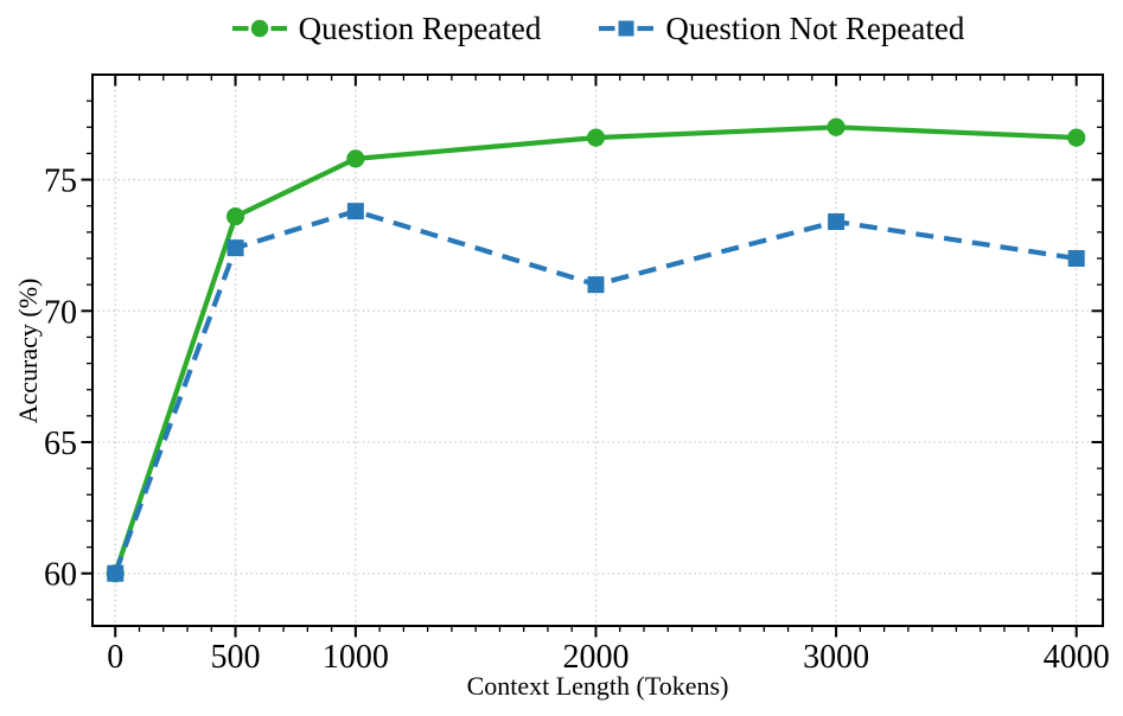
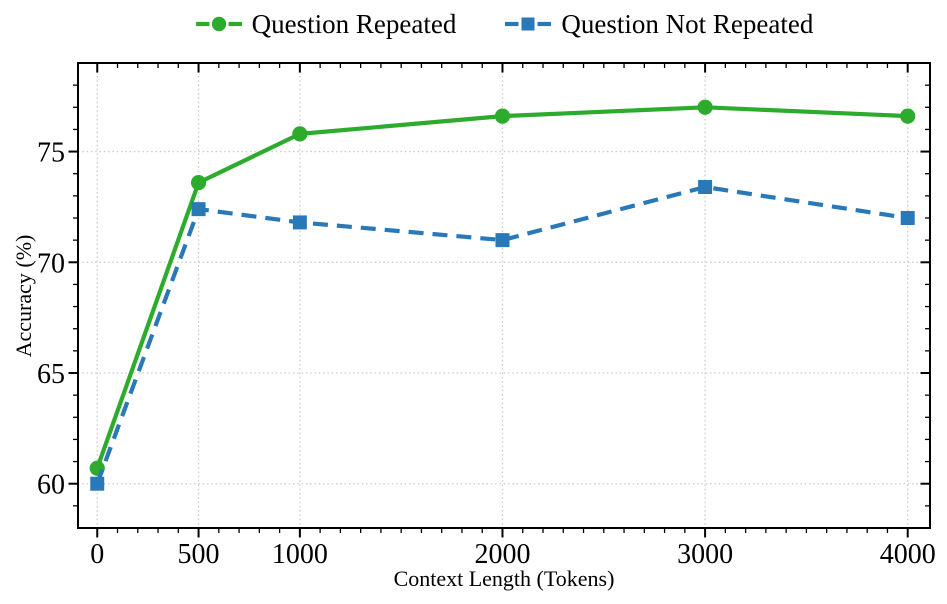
Question Repeated/0: 60.0 -> 60.7
Question Not Repeated/1000: 73.8 -> 71.8
